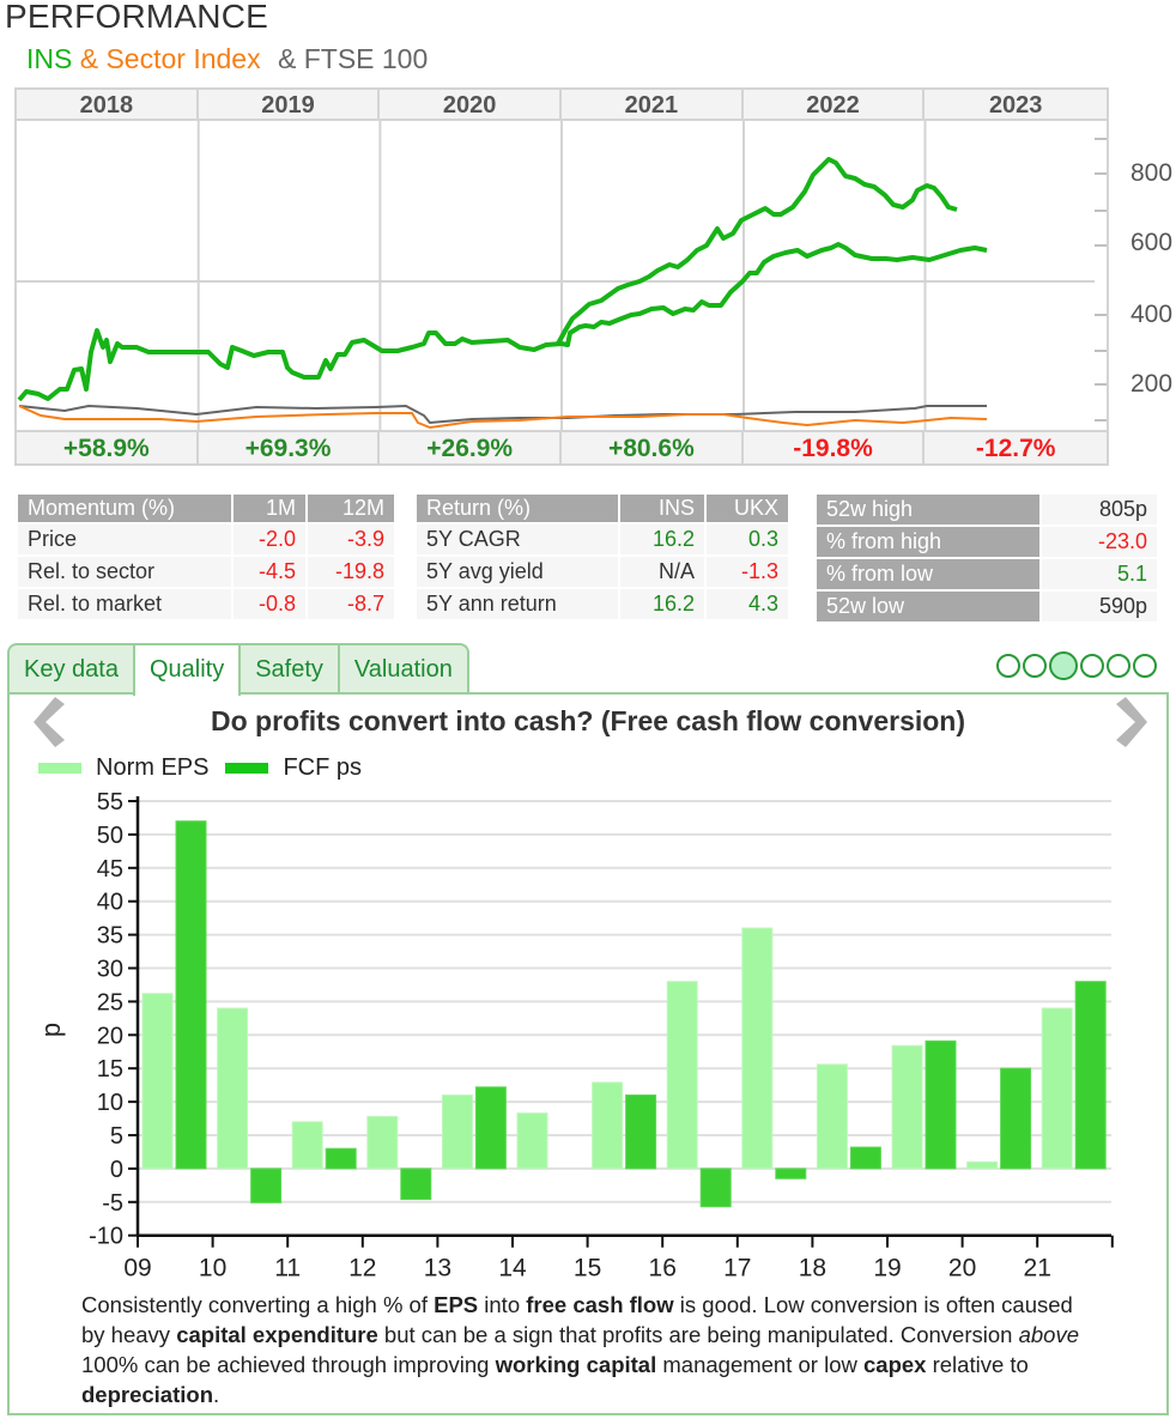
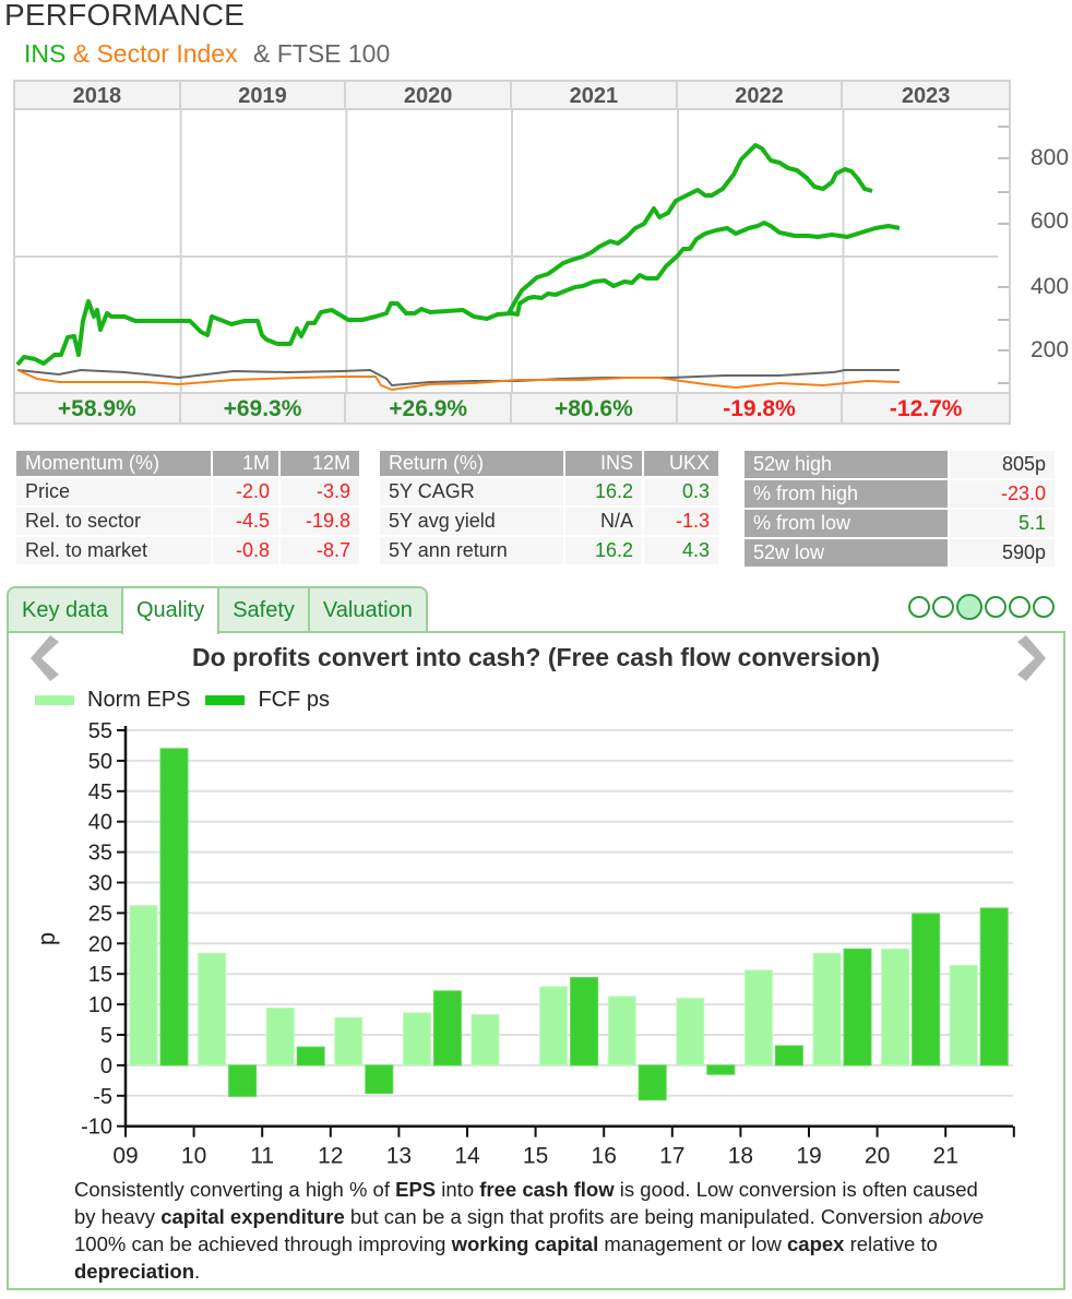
Norm EPS/10: 24 -> 18
Norm EPS/11: 7 -> 9
Norm EPS/13: 11 -> 9
FCF ps/15: 11 -> 14
Norm EPS/16: 28 -> 11
Norm EPS/17: 36 -> 11
Norm EPS/20: 1 -> 19
FCF ps/20: 15 -> 25
Norm EPS/21: 24 -> 16
FCF ps/21: 28 -> 26
